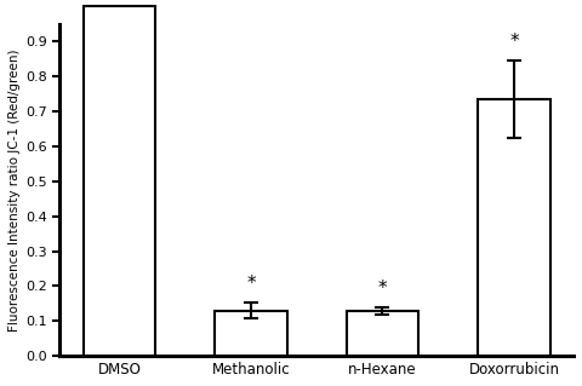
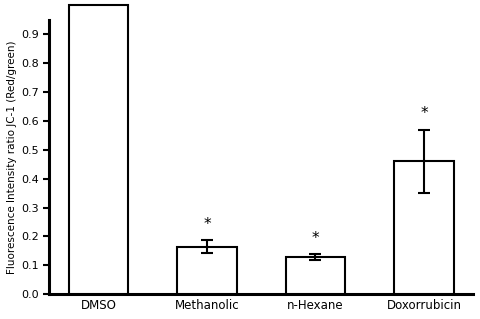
Methanolic: 0.130 -> 0.165
Doxorrubicin: 0.735 -> 0.460
